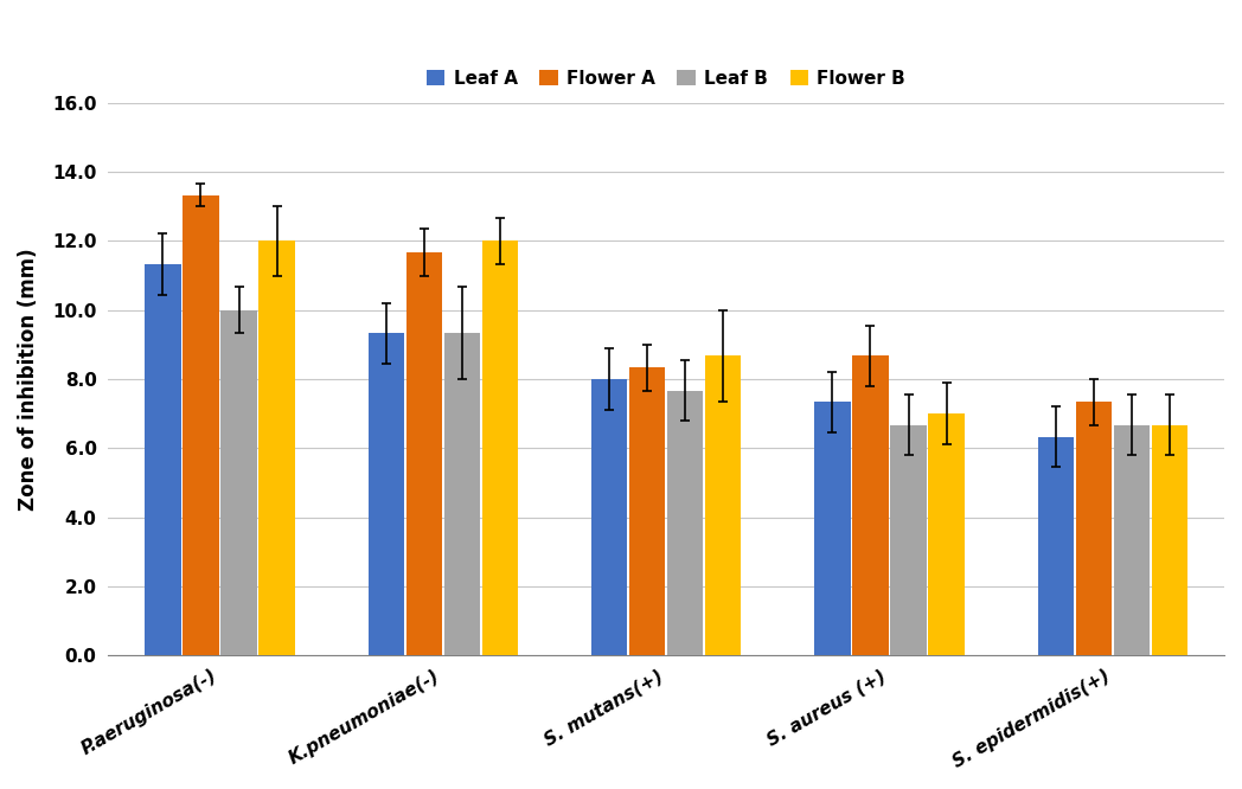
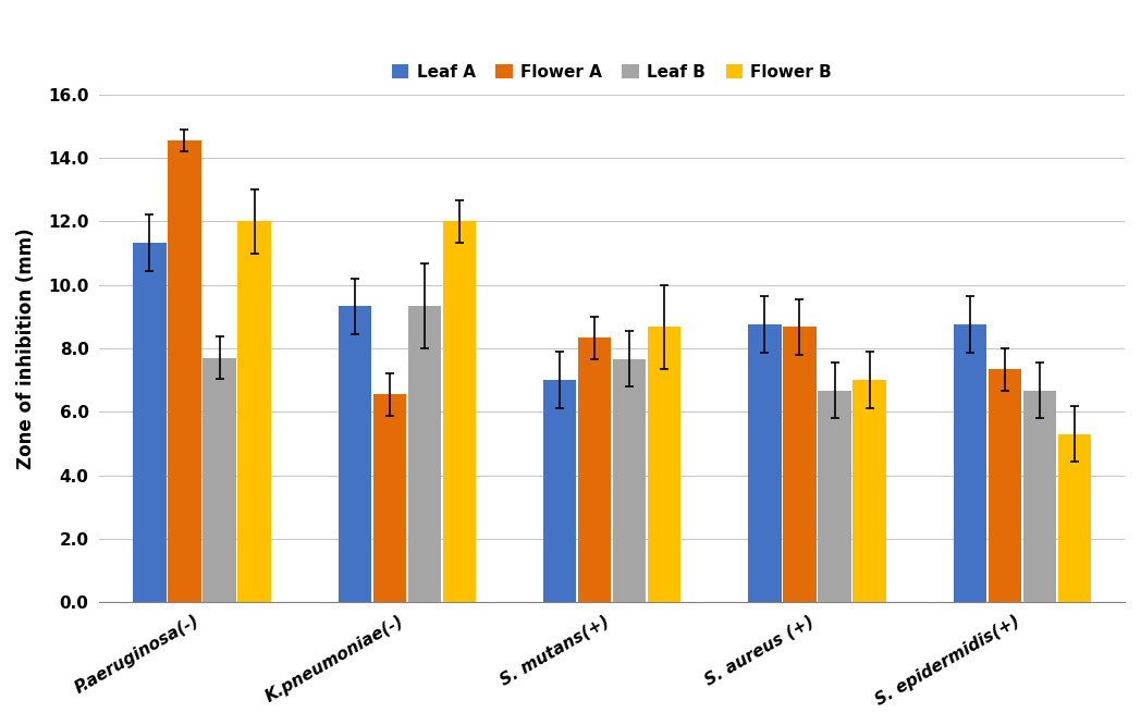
Flower A/P.aeruginosa(-): 13.33 -> 14.55
Leaf B/P.aeruginosa(-): 10.00 -> 7.70
Flower A/K.pneumoniae(-): 11.67 -> 6.55
Leaf A/S. mutans(+): 8.00 -> 7.00
Leaf A/S. aureus (+): 7.33 -> 8.75
Leaf A/S. epidermidis(+): 6.33 -> 8.75
Flower B/S. epidermidis(+): 6.67 -> 5.30
